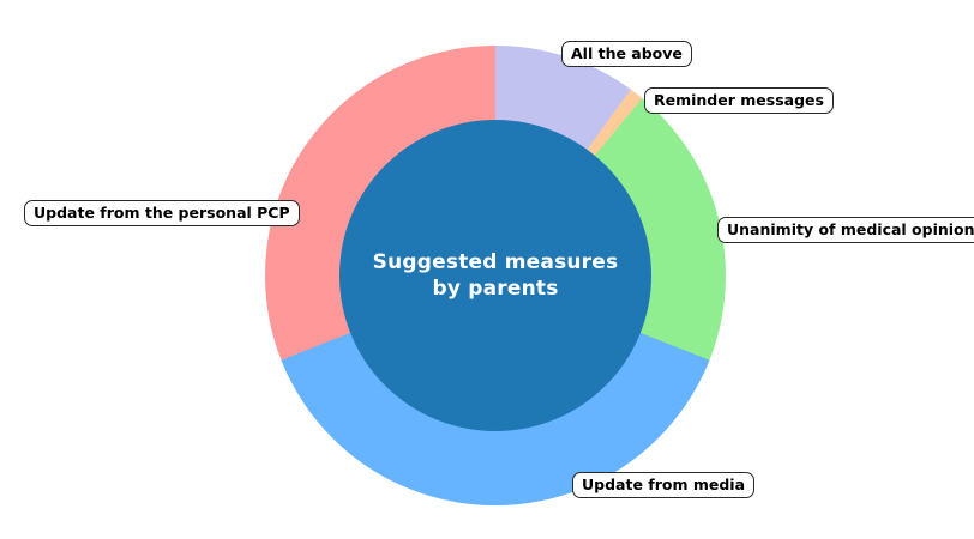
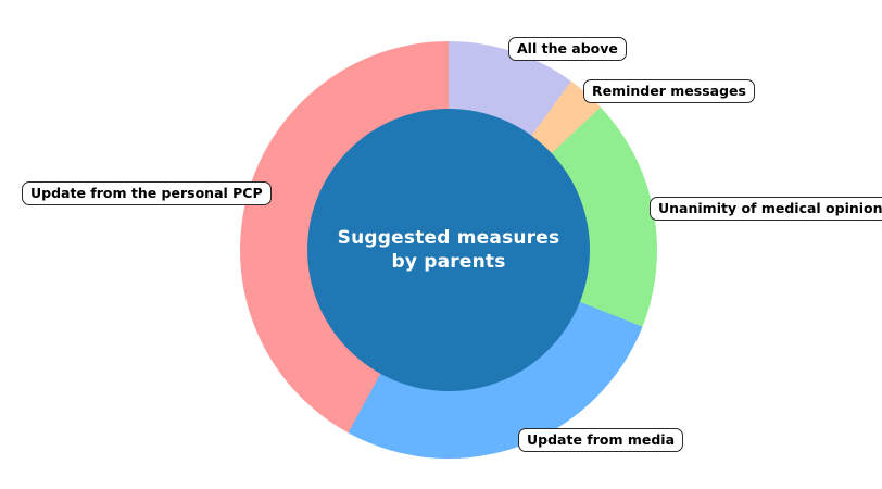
Reminder messages: 1% -> 3%
Unanimity of medical opinion: 20% -> 18%
Update from media: 38% -> 27%
Update from the personal PCP: 31% -> 42%
